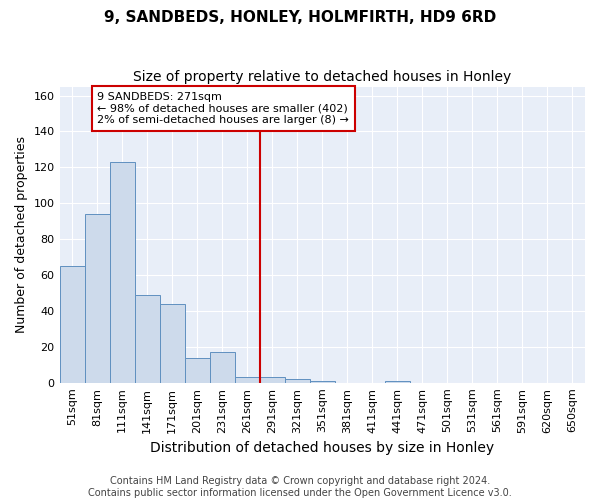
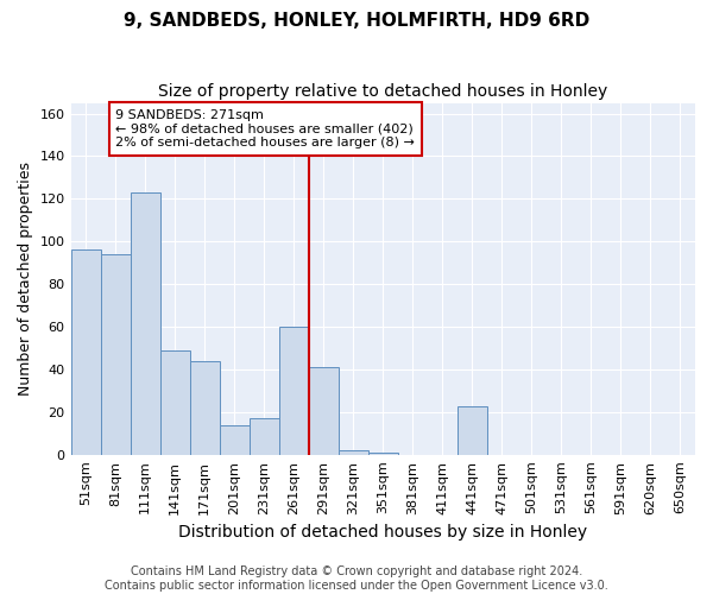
51sqm: 65 -> 96
261sqm: 3 -> 60
291sqm: 3 -> 41
441sqm: 1 -> 23
